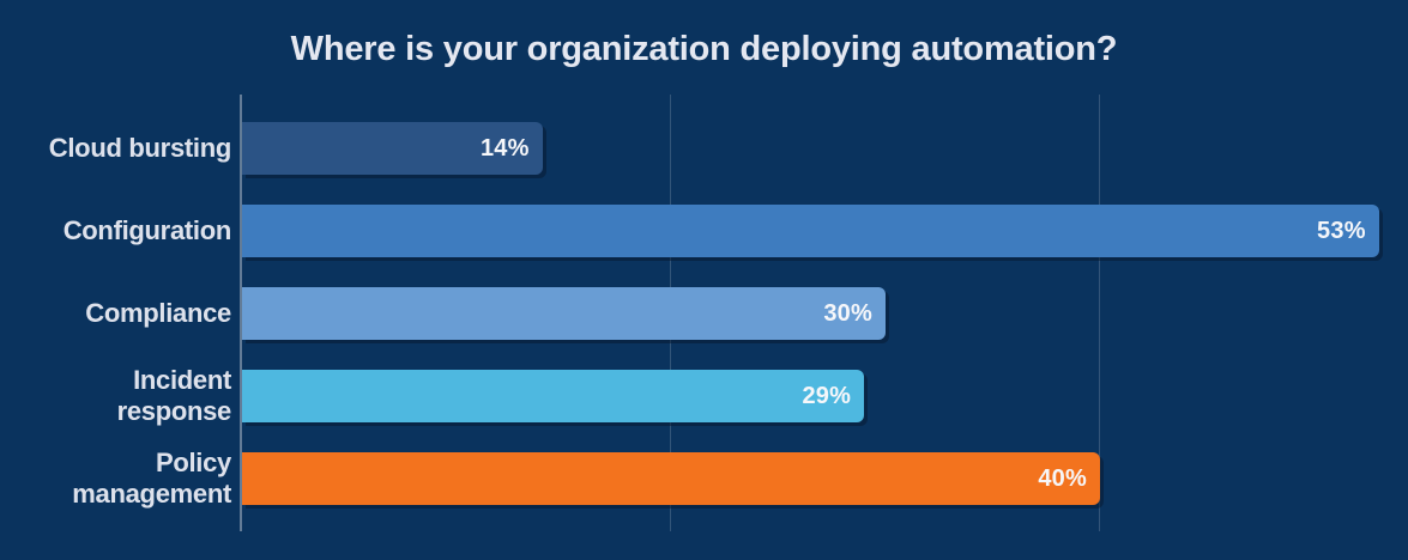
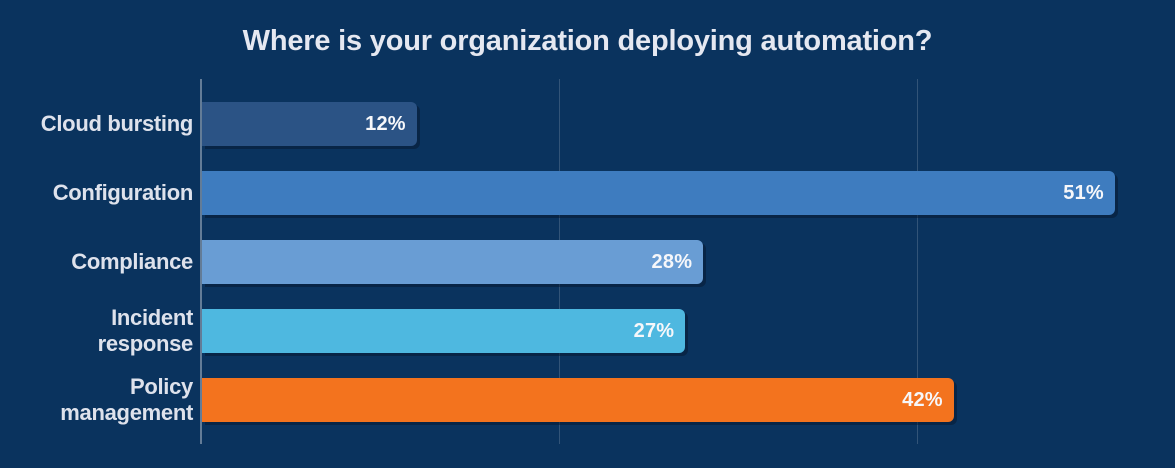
Cloud bursting: 14% -> 12%
Configuration: 53% -> 51%
Compliance: 30% -> 28%
Incident response: 29% -> 27%
Policy management: 40% -> 42%
